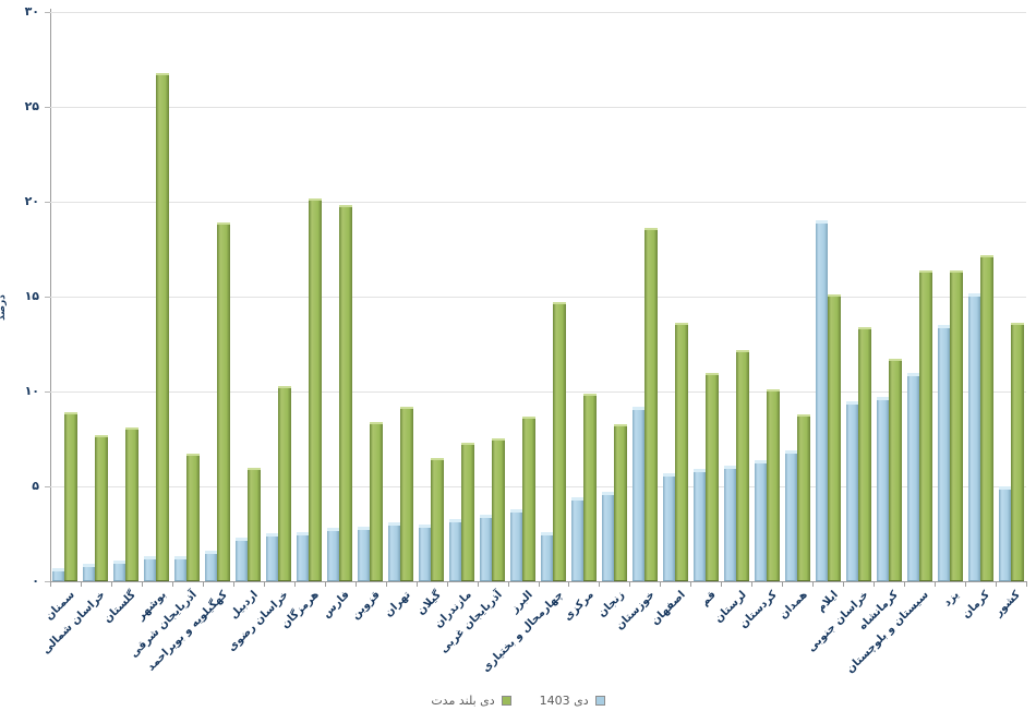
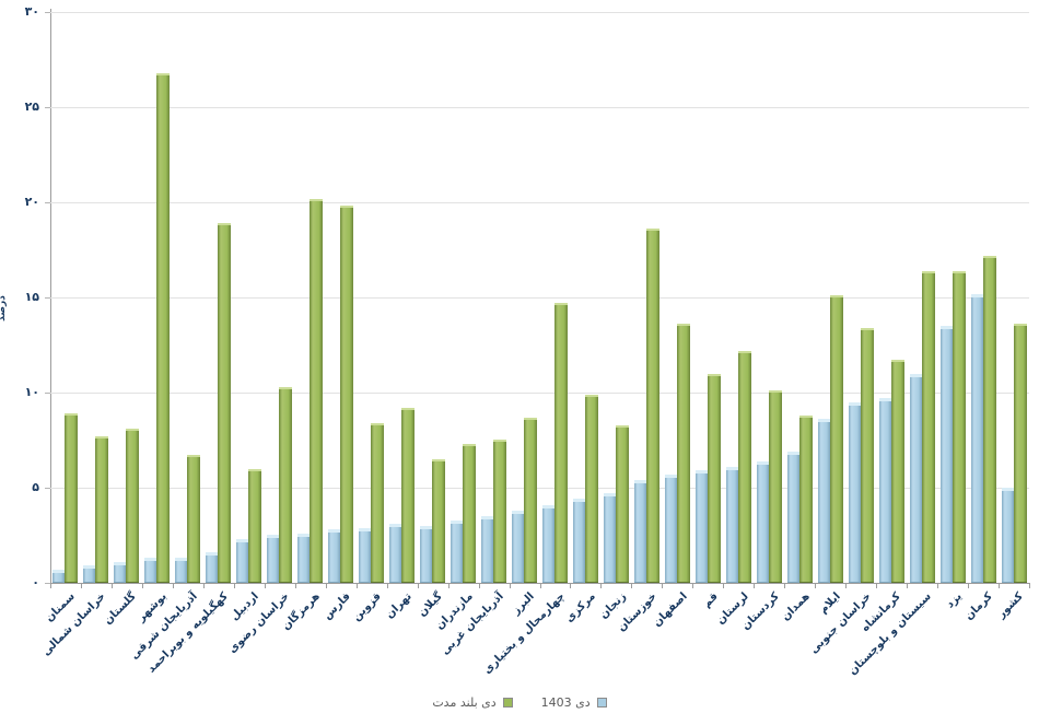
دی 1403/چهارمحال و بختیاری: 2.6 -> 4.1
دی 1403/خوزستان: 9.2 -> 5.4
دی 1403/ایلام: 19.0 -> 8.6
